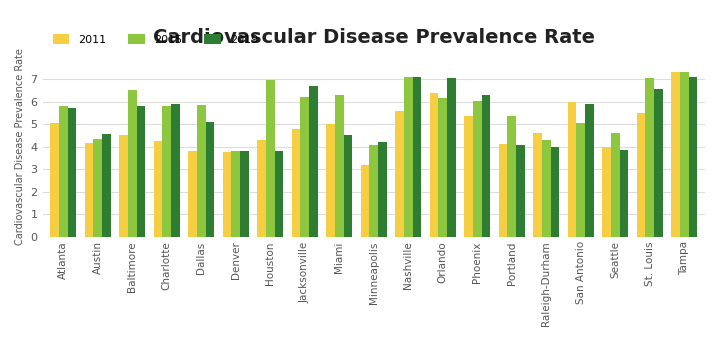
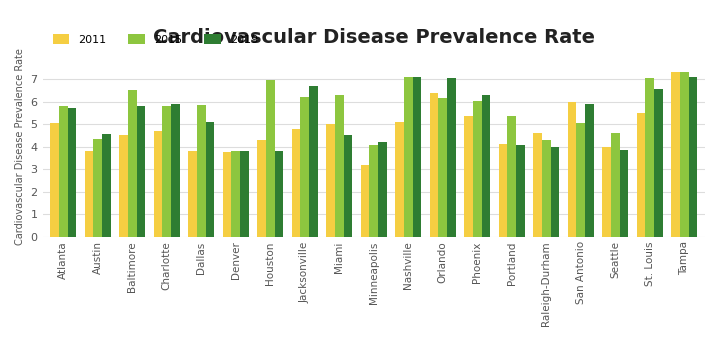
2011/Austin: 4.15 -> 3.80
2011/Charlotte: 4.25 -> 4.70
2011/Nashville: 5.60 -> 5.10
